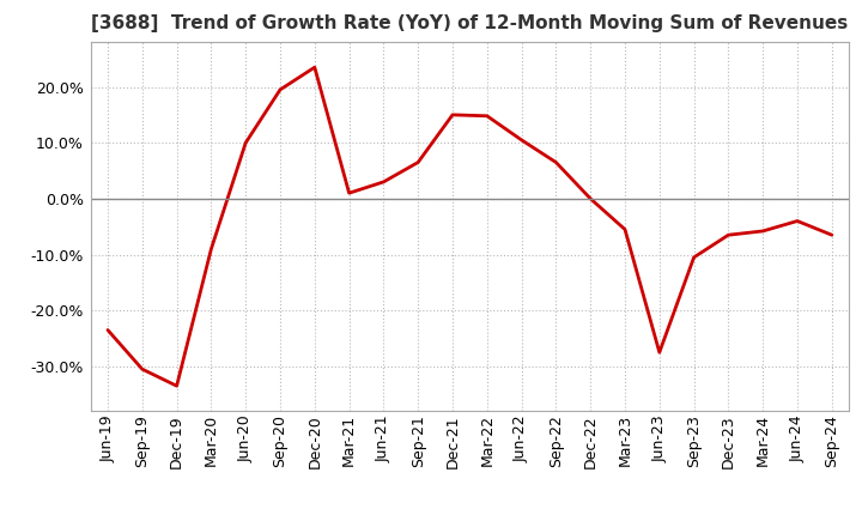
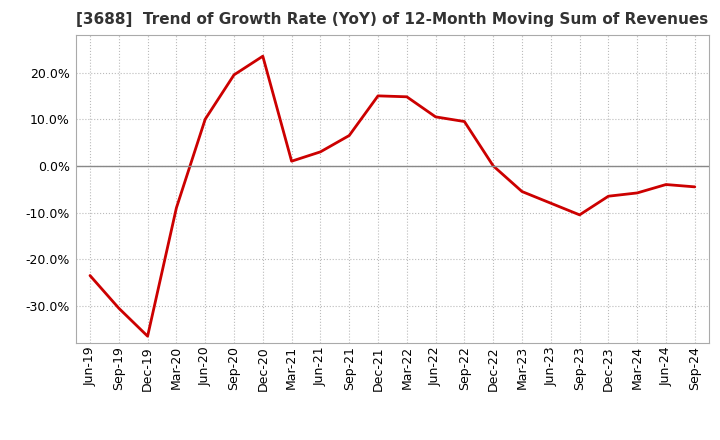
Dec-19: -33.5% -> -36.5%
Sep-22: 6.5% -> 9.5%
Jun-23: -27.5% -> -8.0%
Sep-24: -6.5% -> -4.5%
